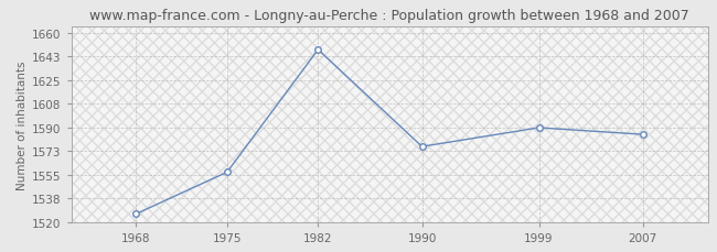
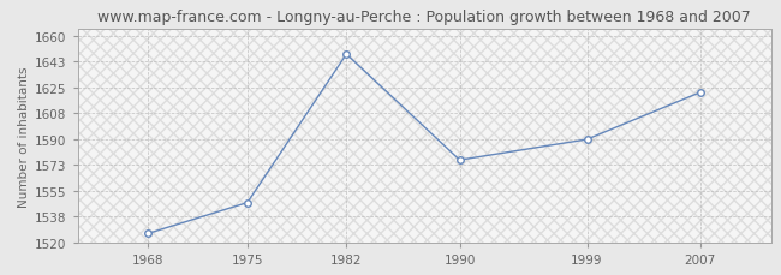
1975: 1557 -> 1547
2007: 1585 -> 1622
